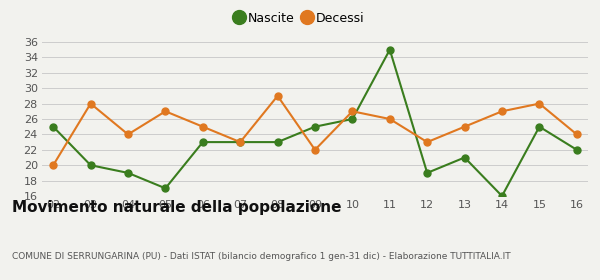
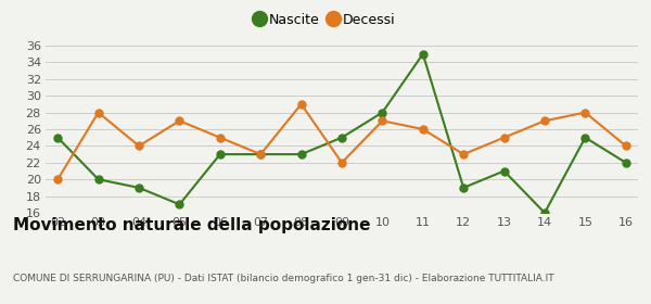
Nascite/10: 26 -> 28
